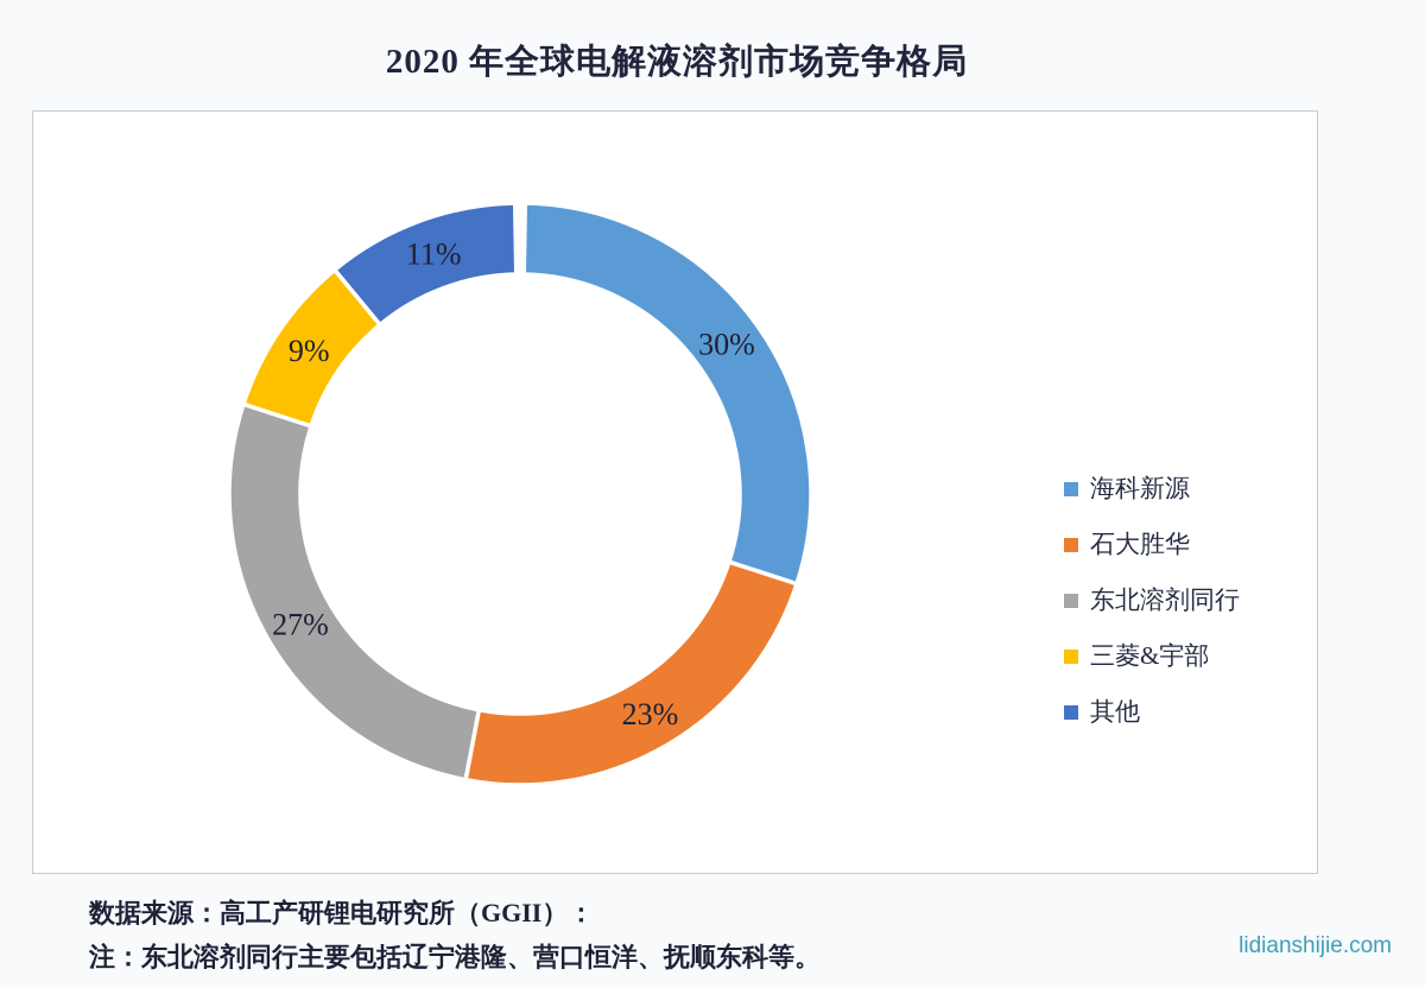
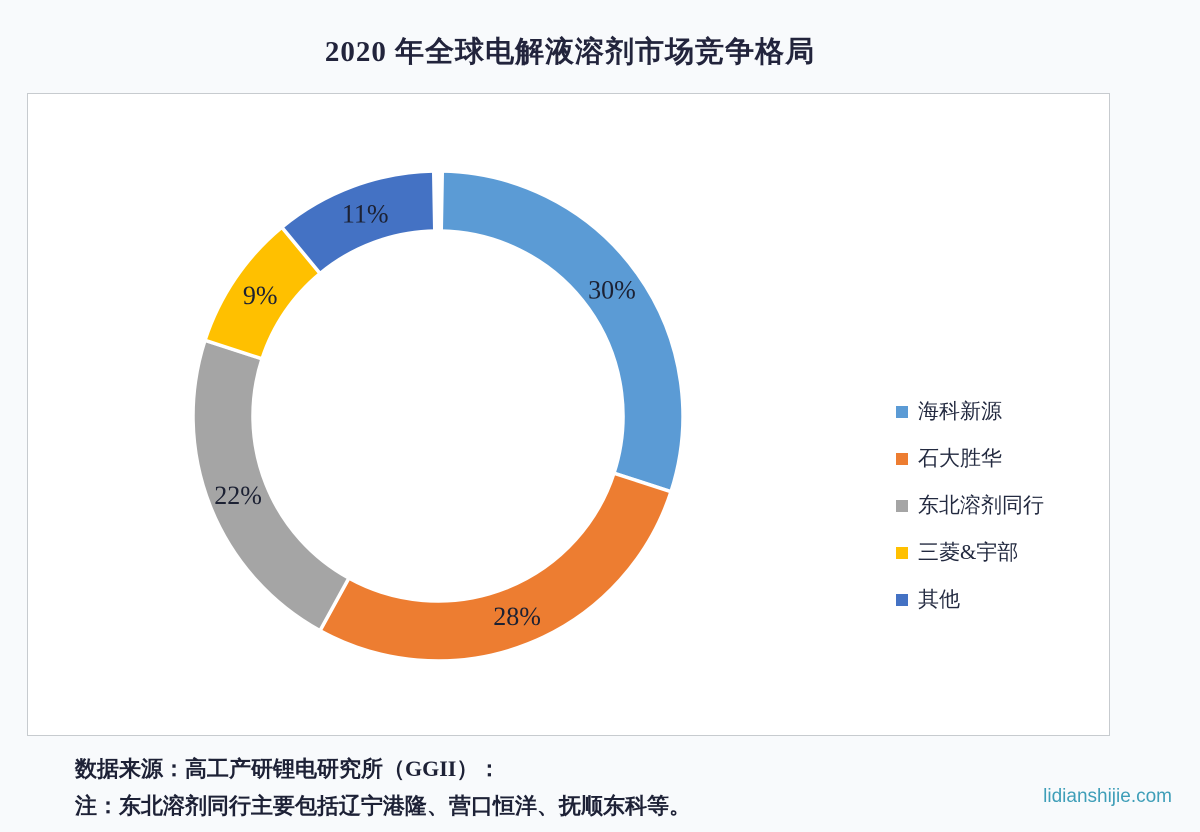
石大胜华: 23% -> 28%
东北溶剂同行: 27% -> 22%
